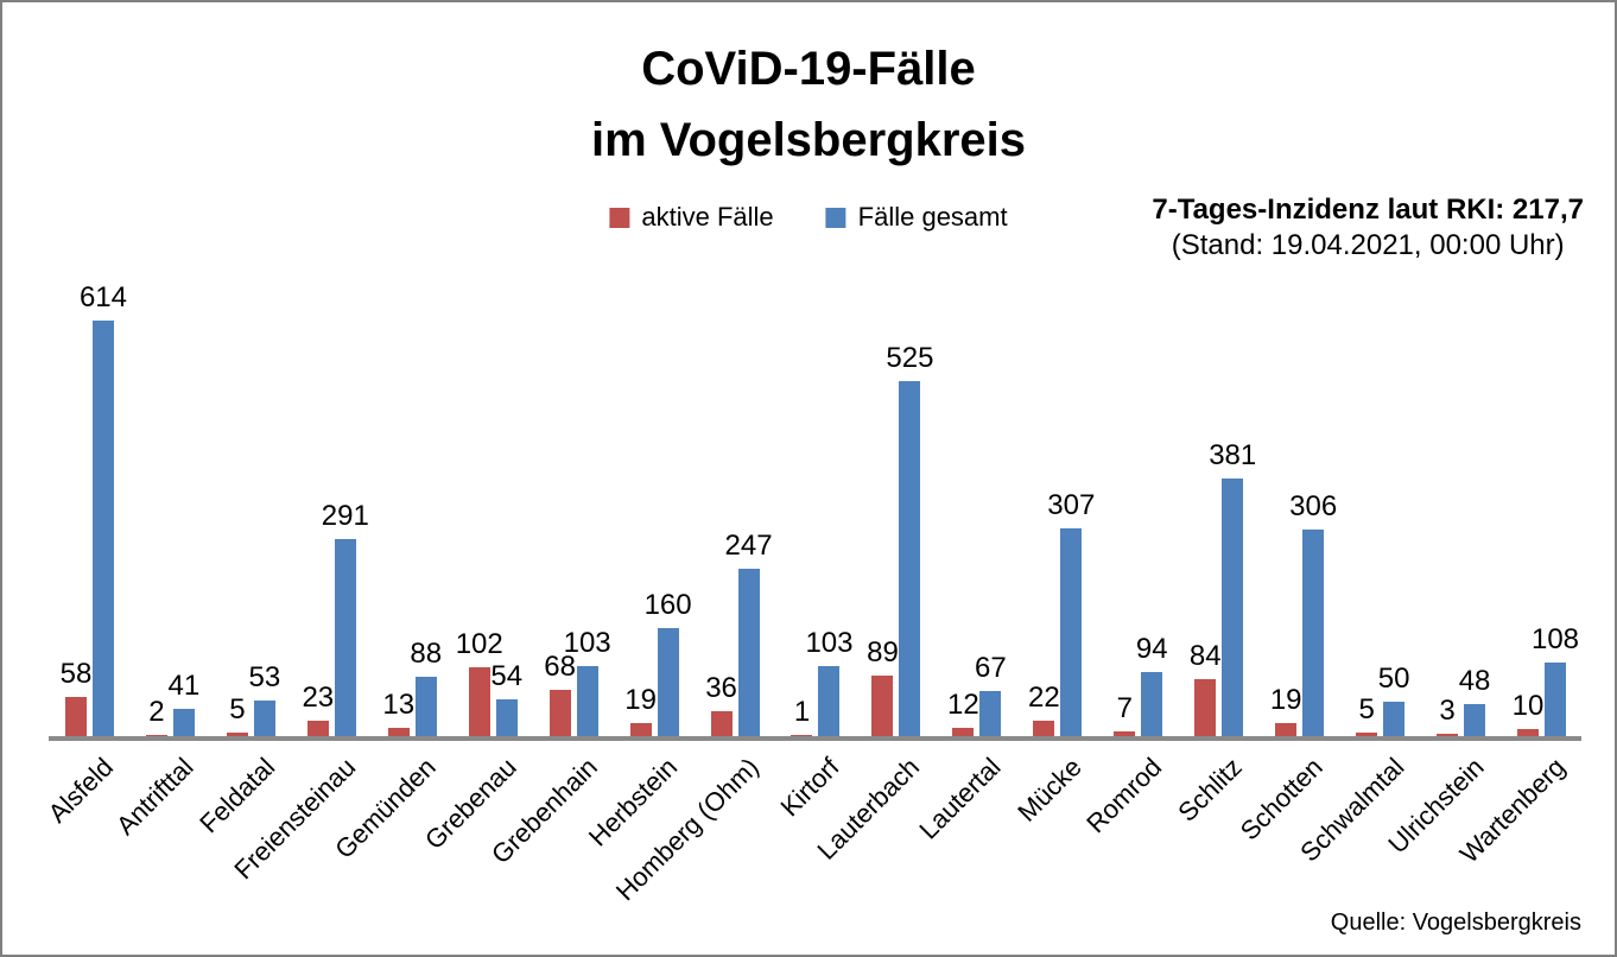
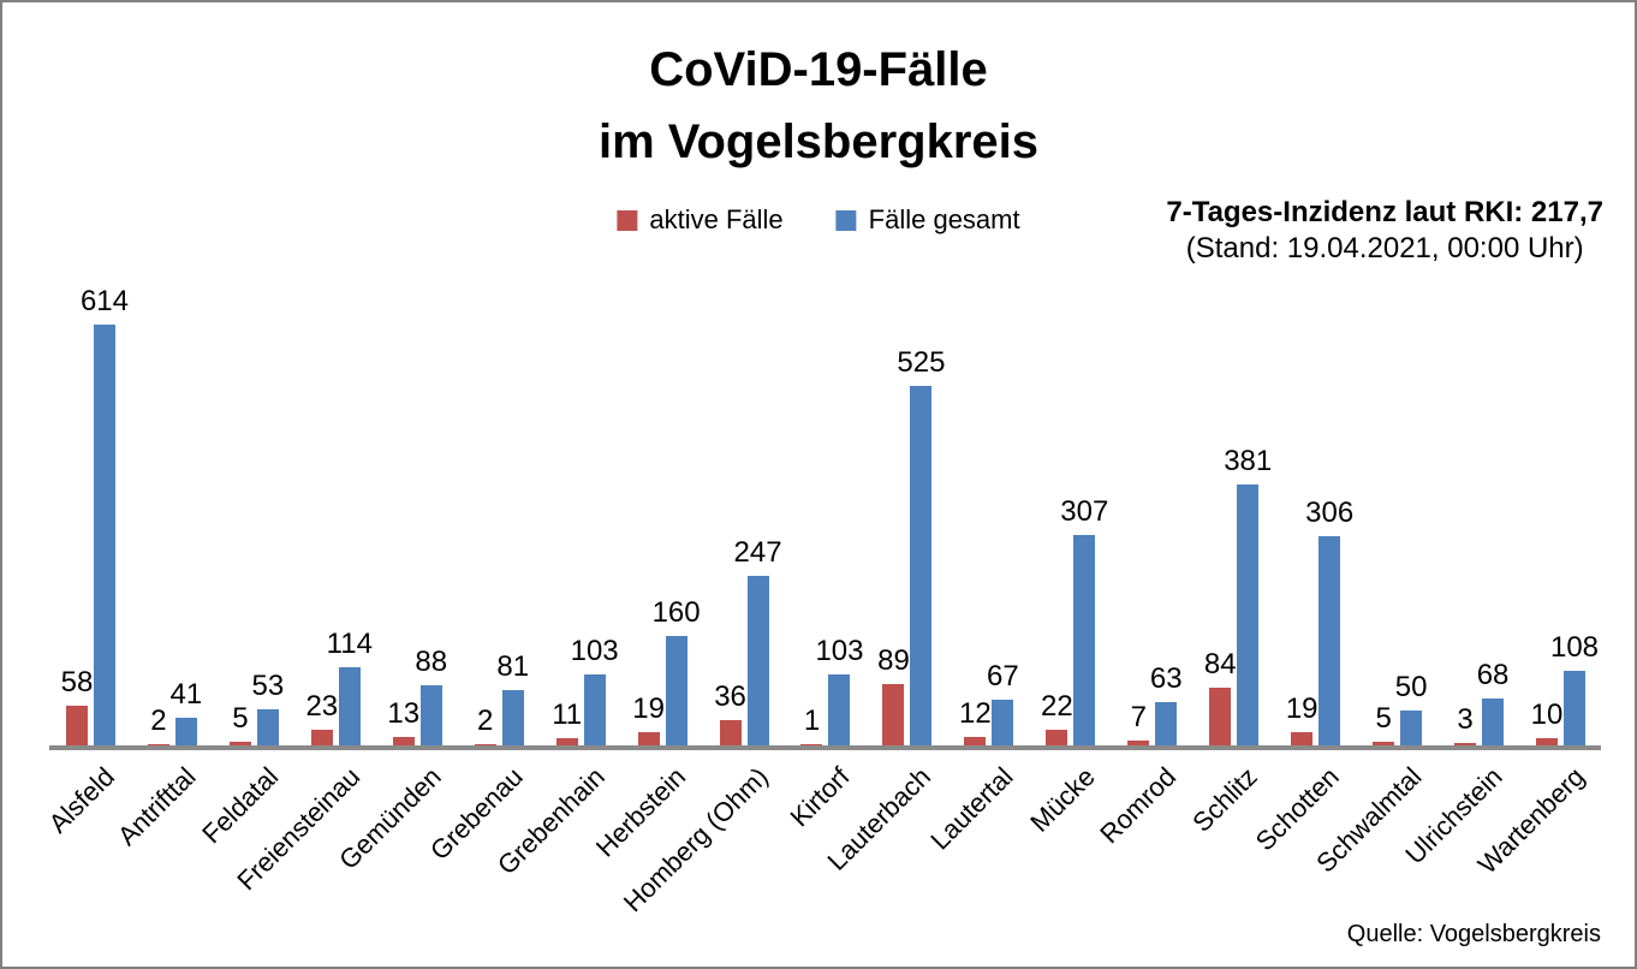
Fälle gesamt/Freiensteinau: 291 -> 114
aktive Fälle/Grebenau: 102 -> 2
Fälle gesamt/Grebenau: 54 -> 81
aktive Fälle/Grebenhain: 68 -> 11
Fälle gesamt/Romrod: 94 -> 63
Fälle gesamt/Ulrichstein: 48 -> 68
